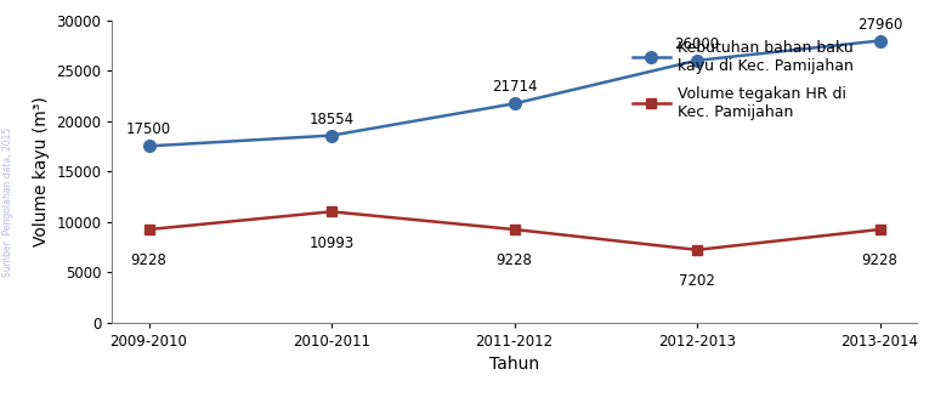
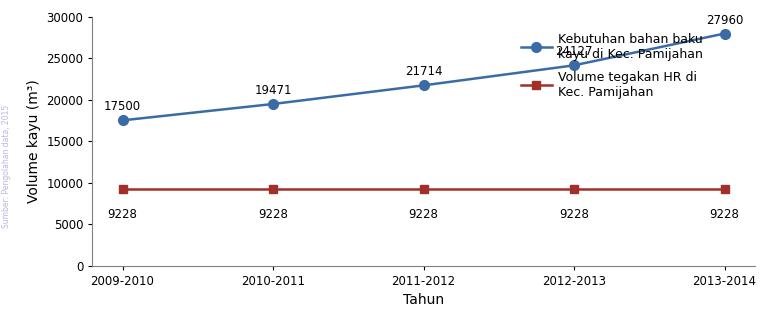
Kebutuhan bahan baku kayu di Kec. Pamijahan/2010-2011: 18554 -> 19471
Volume tegakan HR di Kec. Pamijahan/2010-2011: 10993 -> 9228
Kebutuhan bahan baku kayu di Kec. Pamijahan/2012-2013: 26000 -> 24100
Volume tegakan HR di Kec. Pamijahan/2012-2013: 7202 -> 9228
